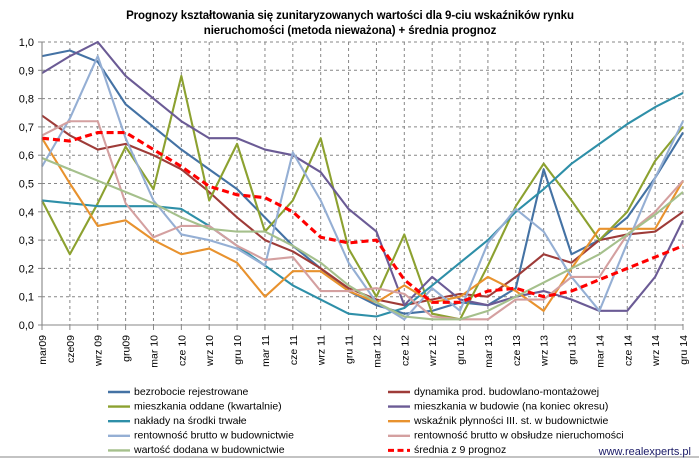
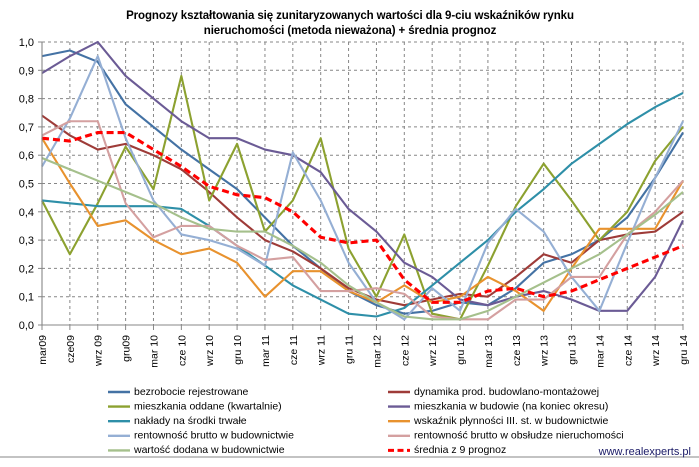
mieszkania w budowie (na koniec okresu)/cze 12: 0,07 -> 0,22
bezrobocie rejestrowane/wrz 13: 0,55 -> 0,22
